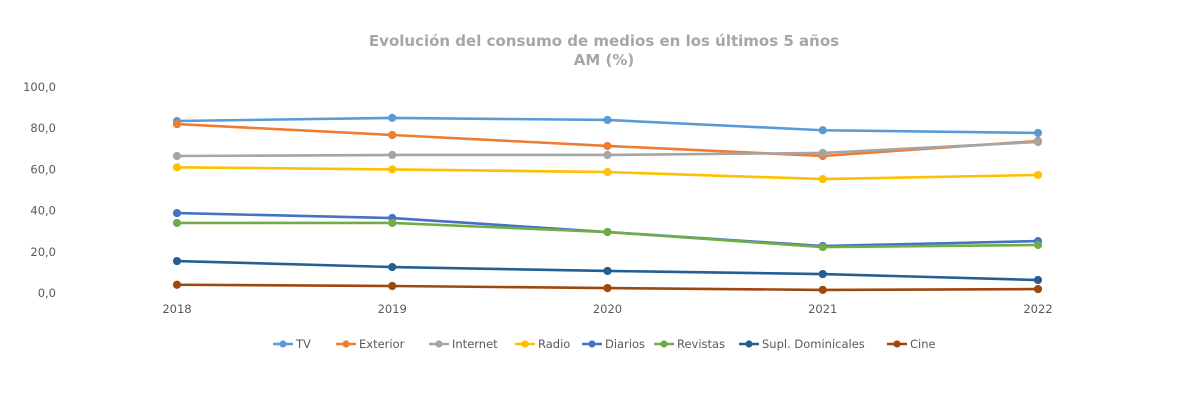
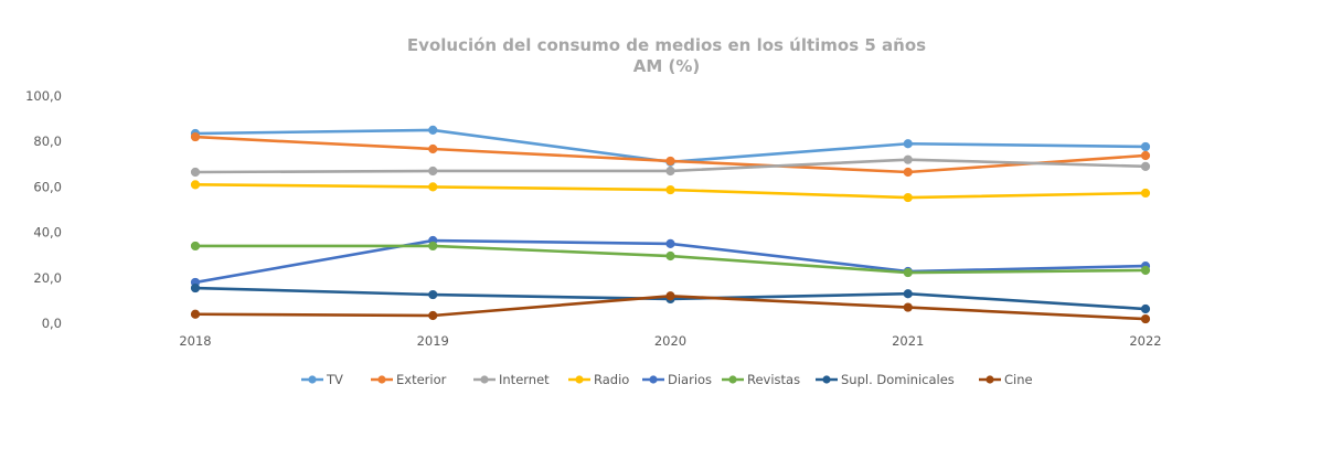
Diarios/2018: 39 -> 18
TV/2020: 84 -> 71
Diarios/2020: 30 -> 35
Cine/2020: 2 -> 12
Internet/2021: 68 -> 72
Supl. Dominicales/2021: 9 -> 13
Cine/2021: 2 -> 7
Internet/2022: 73 -> 69
